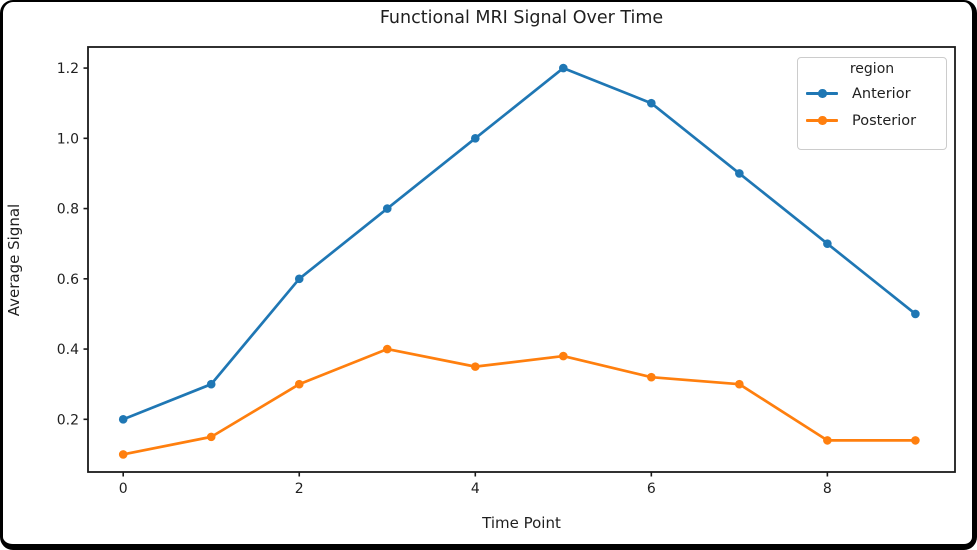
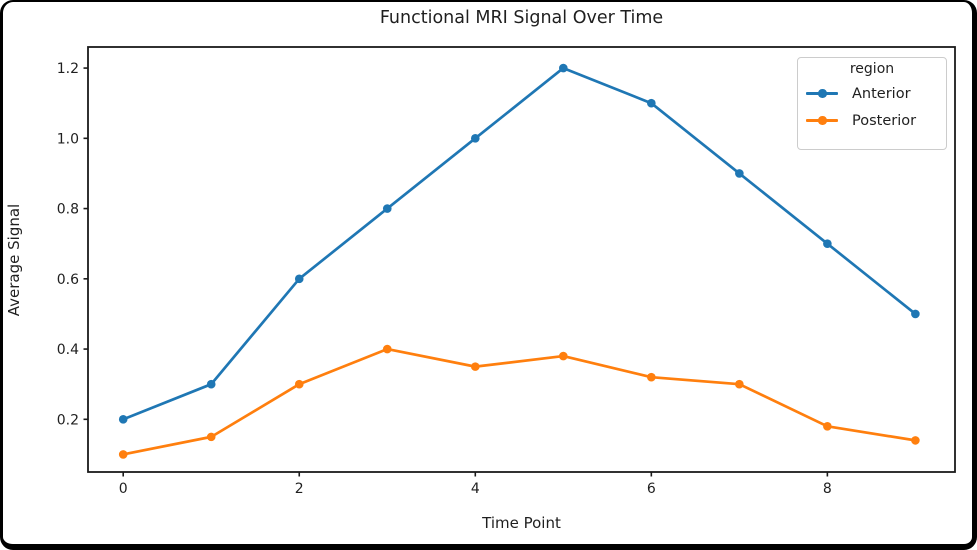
Posterior/8: 0.14 -> 0.18
